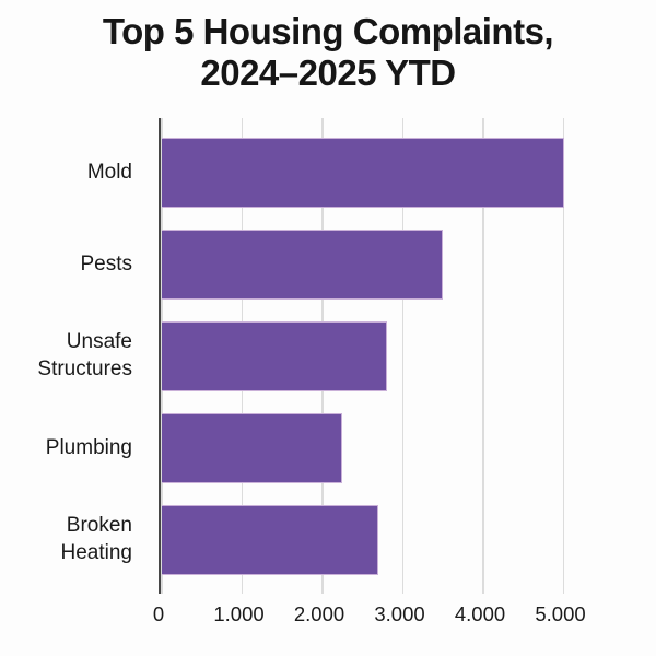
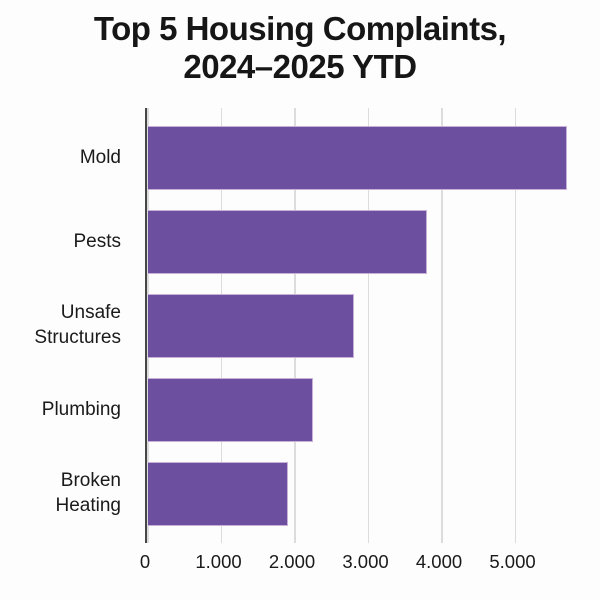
Mold: 5000 -> 5700
Pests: 3500 -> 3800
Broken Heating: 2700 -> 1900
